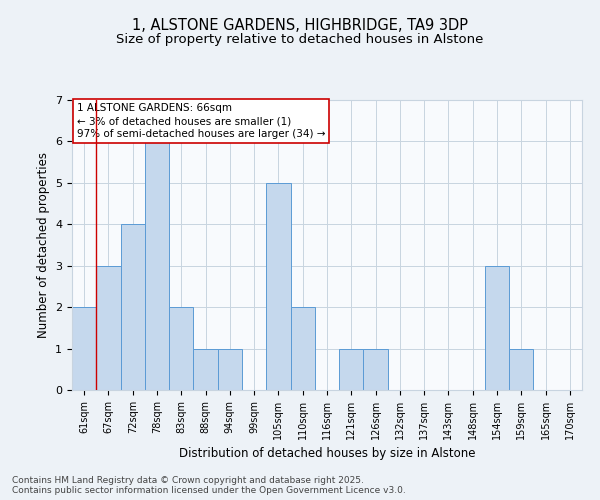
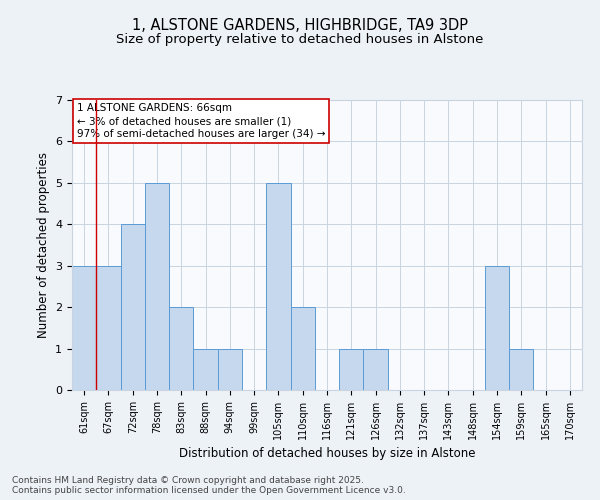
61sqm: 2 -> 3
78sqm: 6 -> 5
